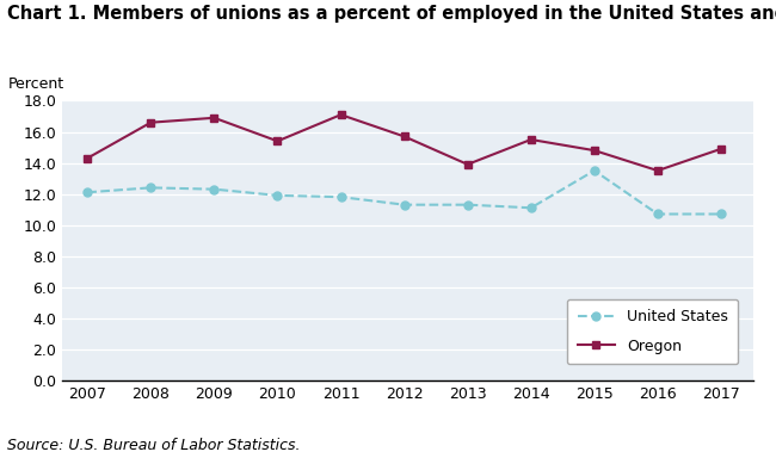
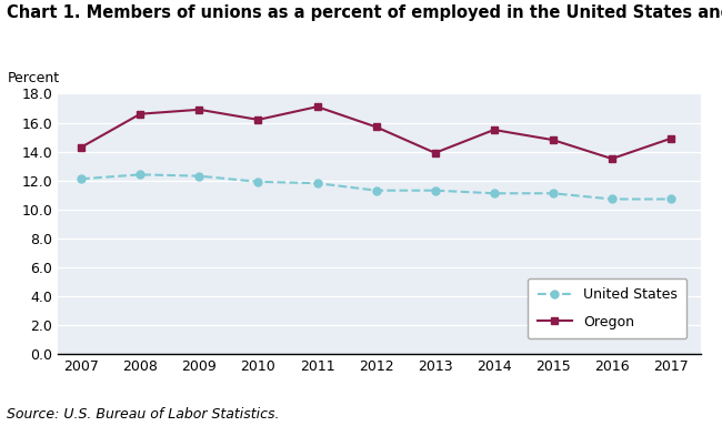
Oregon/2010: 15.4 -> 16.2
United States/2015: 13.5 -> 11.1
